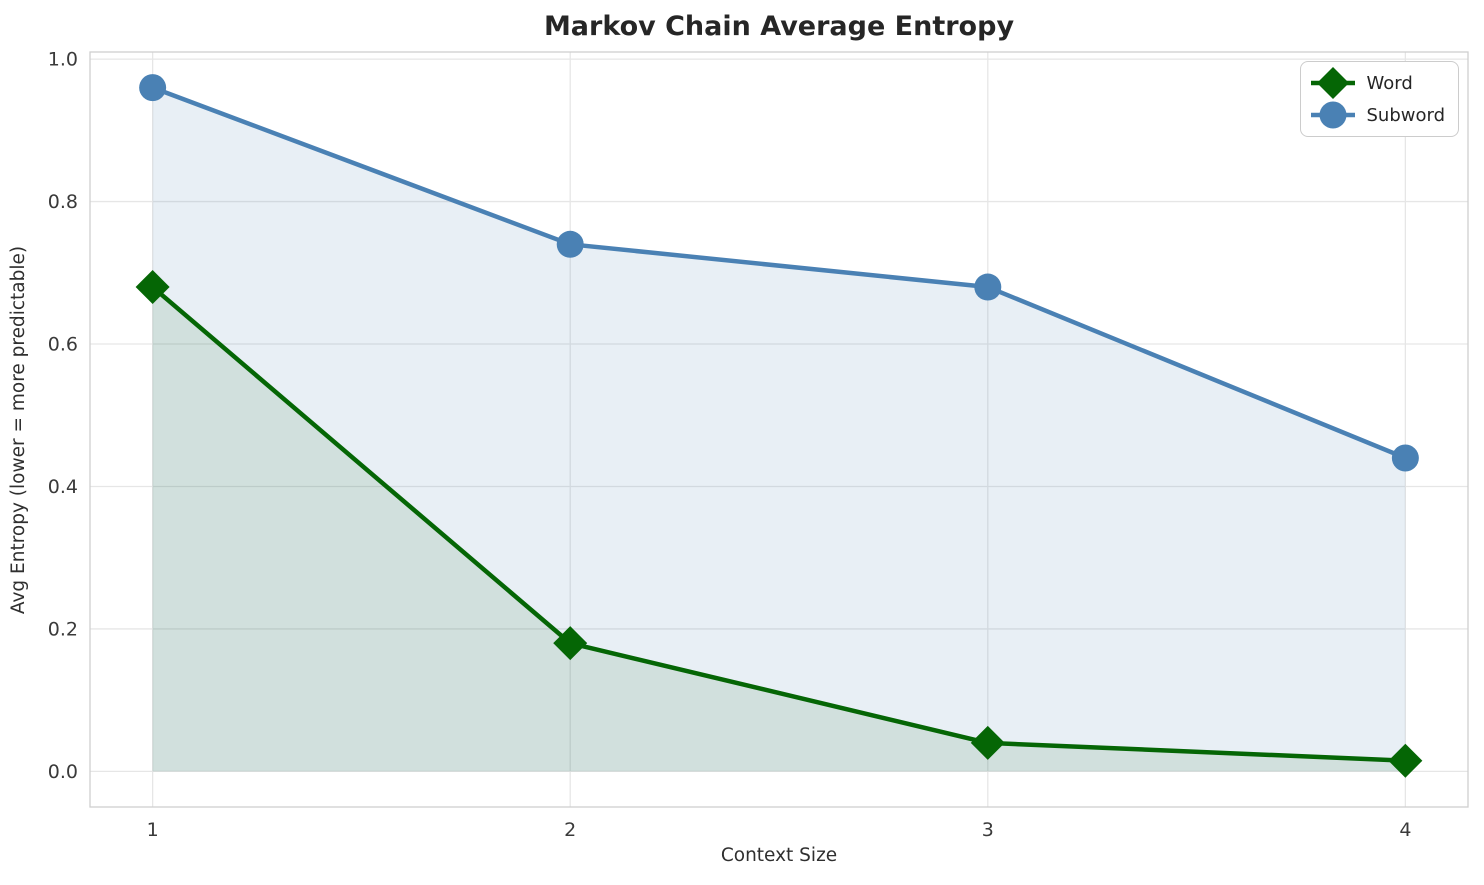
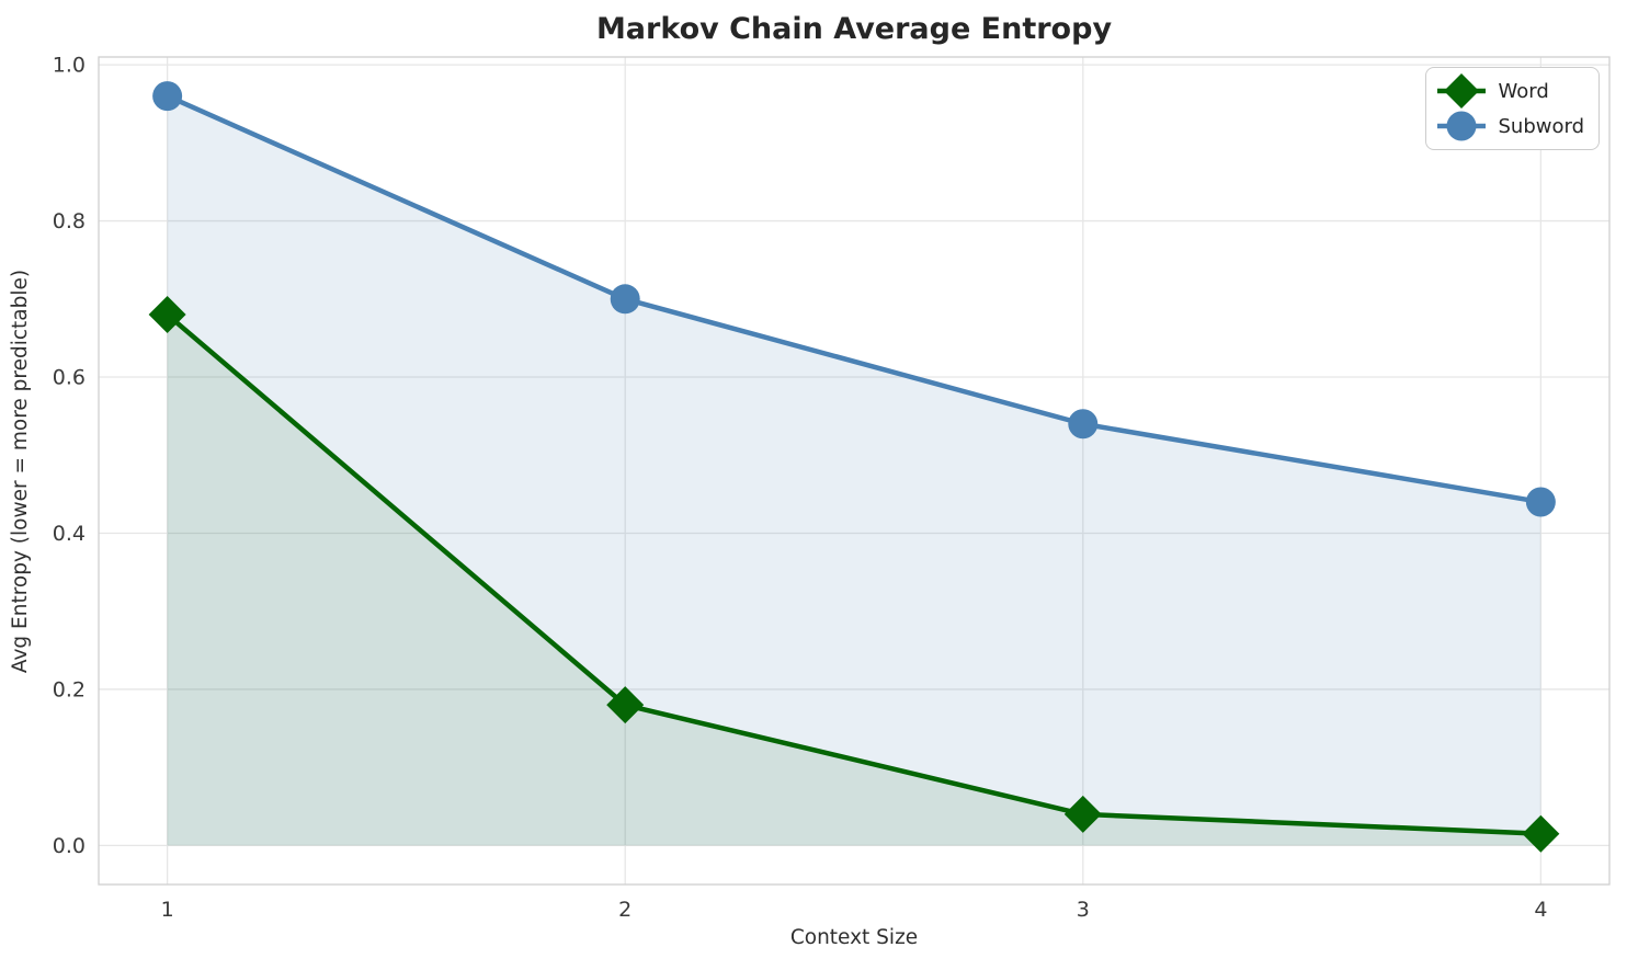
Subword/2: 0.74 -> 0.70
Subword/3: 0.68 -> 0.54
